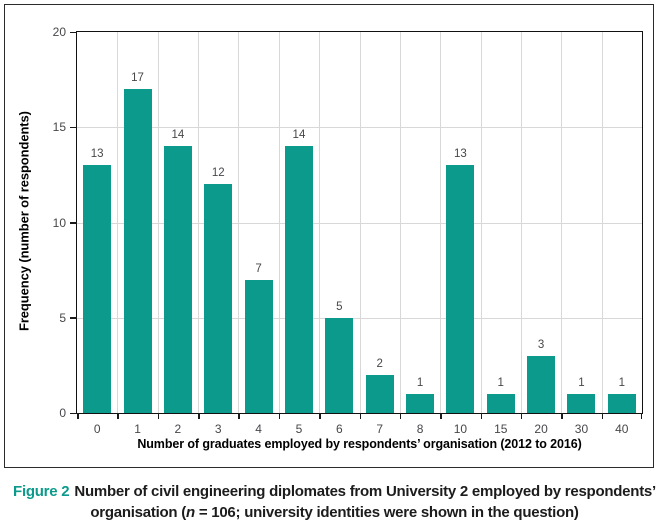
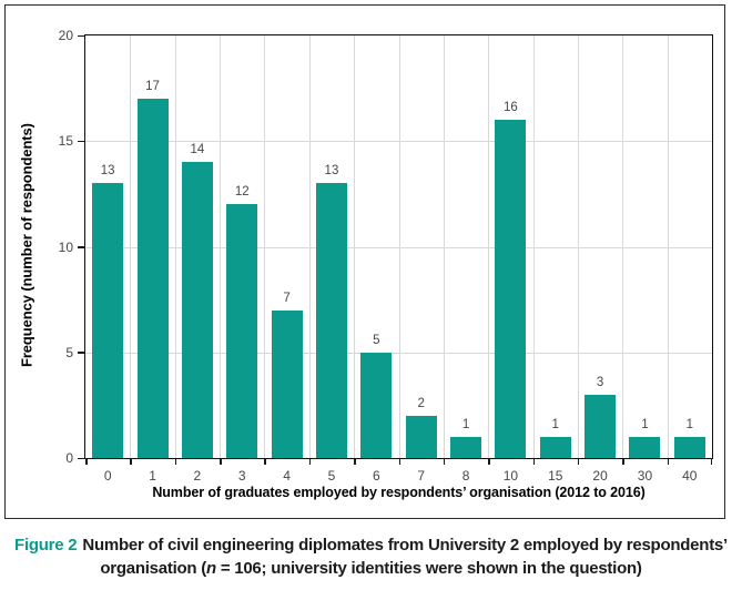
5: 14 -> 13
10: 13 -> 16
